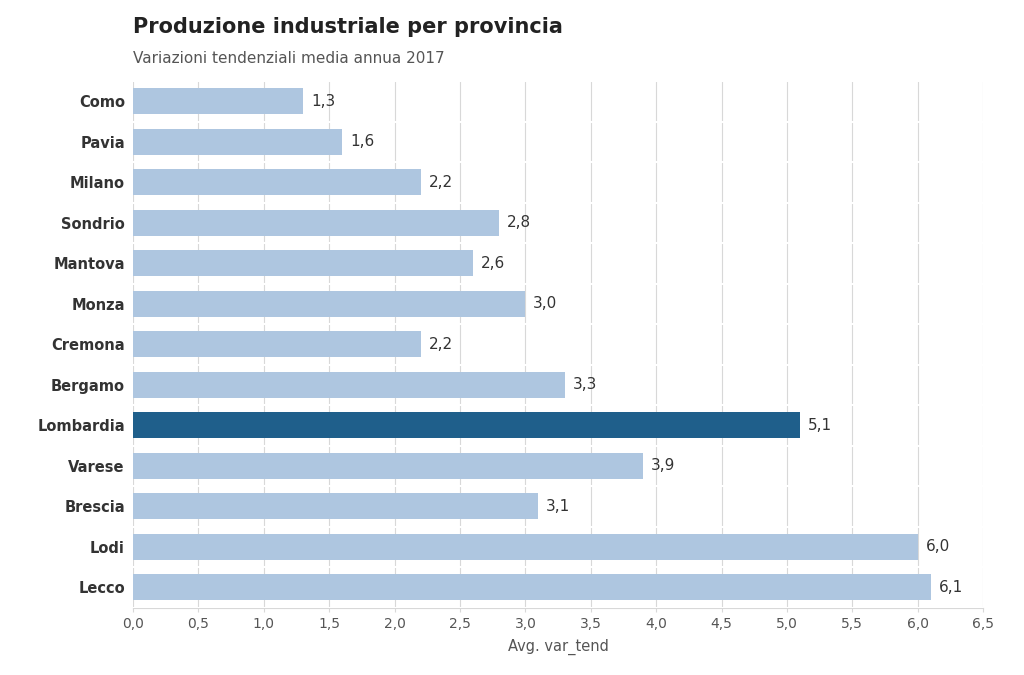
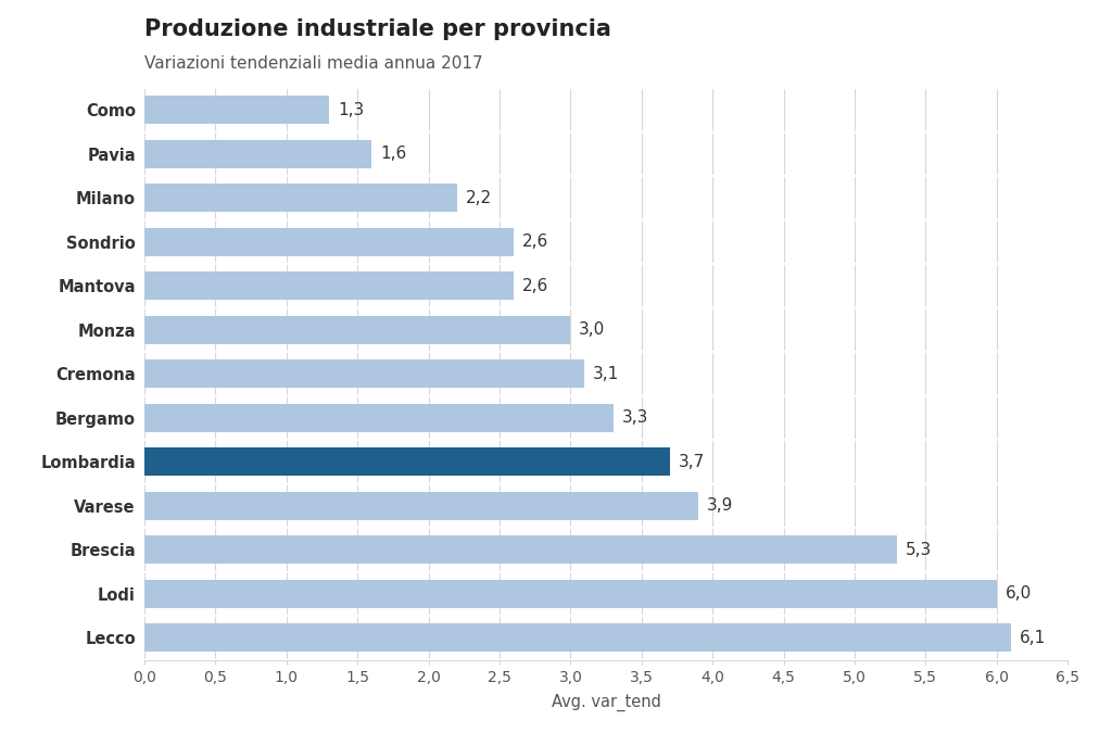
Sondrio: 2,8 -> 2,6
Cremona: 2,2 -> 3,1
Lombardia: 5,1 -> 3,7
Brescia: 3,1 -> 5,3
